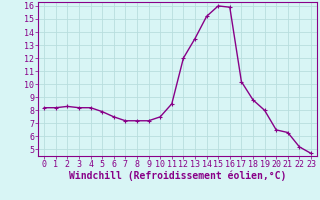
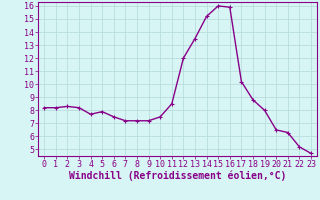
4: 8.2 -> 7.7
